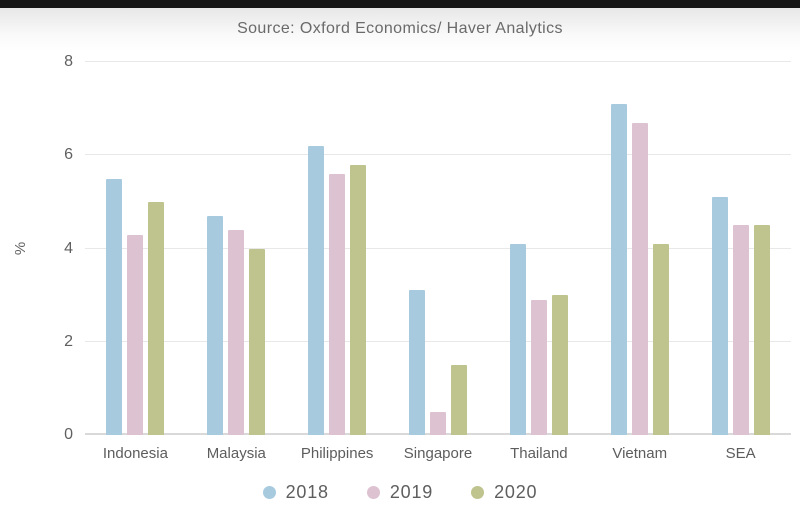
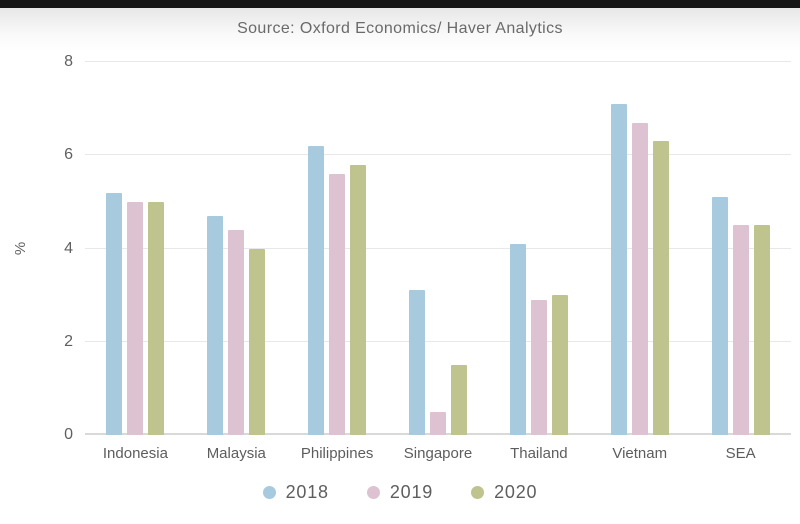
2018/Indonesia: 5.5 -> 5.2
2019/Indonesia: 4.3 -> 5.0
2020/Vietnam: 4.1 -> 6.3
